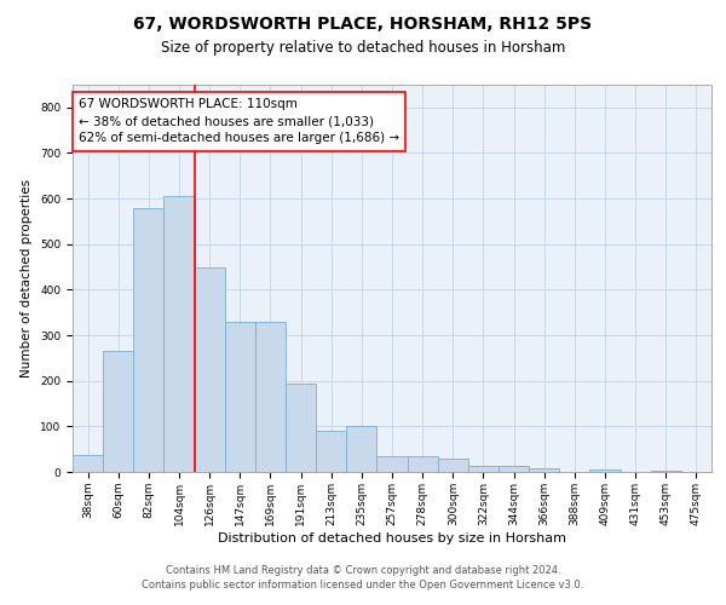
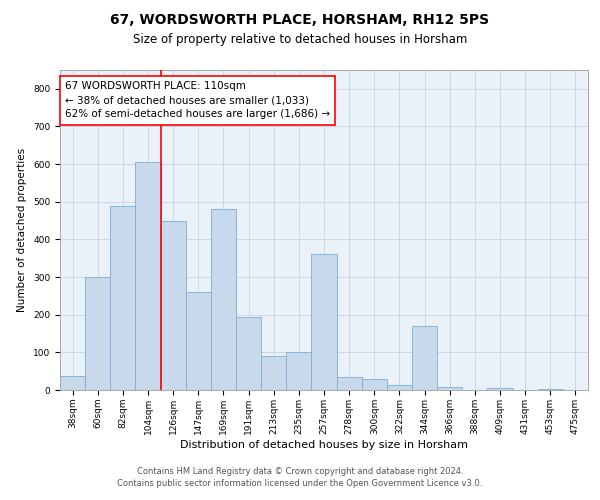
60sqm: 265 -> 300
82sqm: 580 -> 490
147sqm: 330 -> 260
169sqm: 330 -> 480
257sqm: 35 -> 360
344sqm: 12 -> 170
